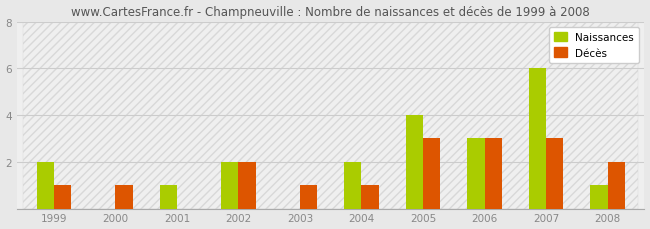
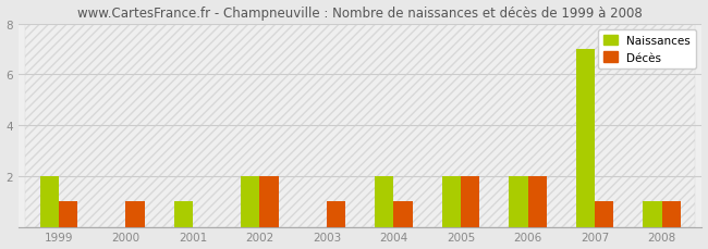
Naissances/2005: 4 -> 2
Décès/2005: 3 -> 2
Naissances/2006: 3 -> 2
Décès/2006: 3 -> 2
Naissances/2007: 6 -> 7
Décès/2007: 3 -> 1
Décès/2008: 2 -> 1
